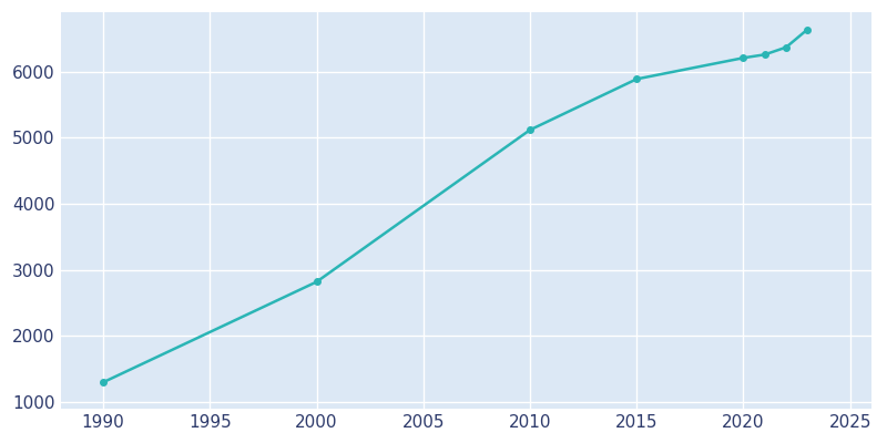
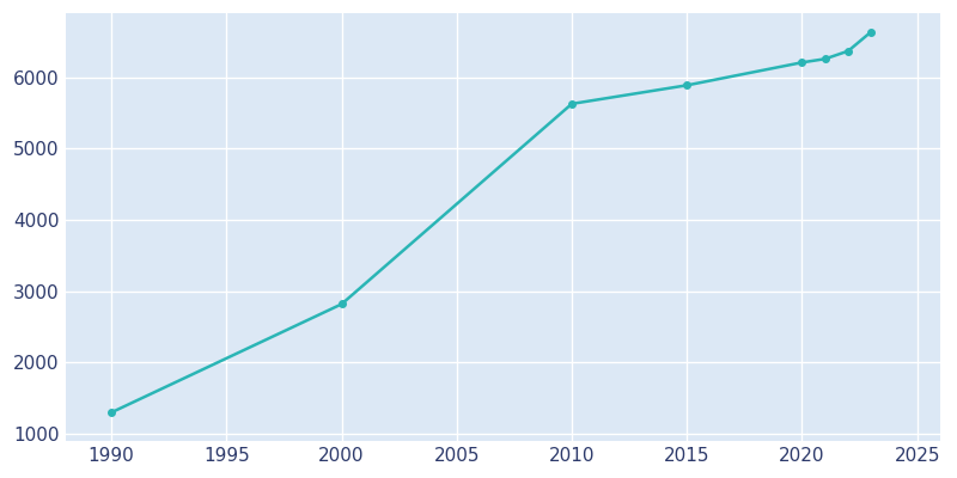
2010: 5120 -> 5630
